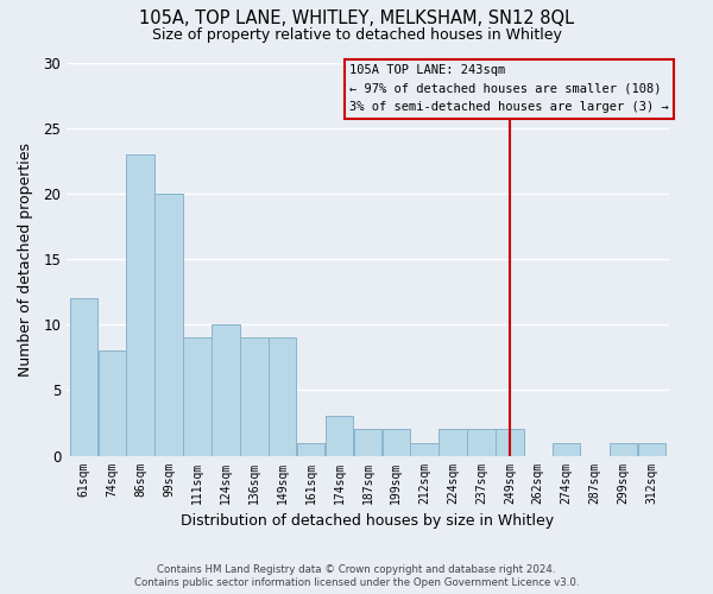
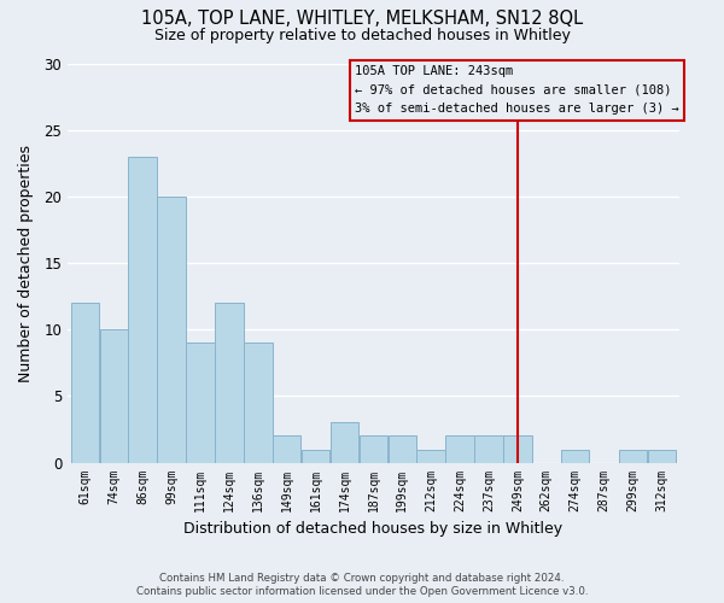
74sqm: 8 -> 10
124sqm: 10 -> 12
149sqm: 9 -> 2
